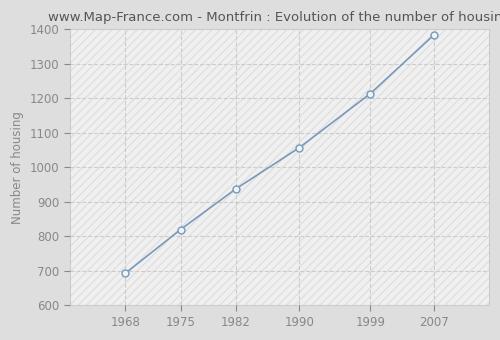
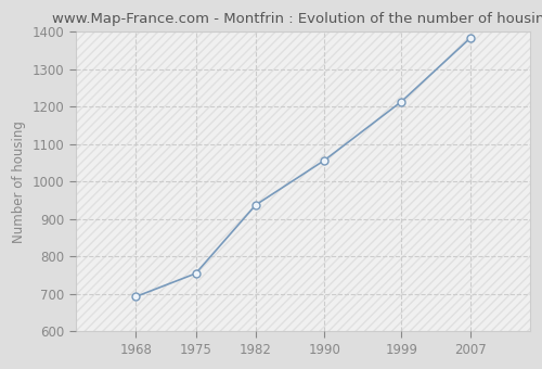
1975: 820 -> 755
